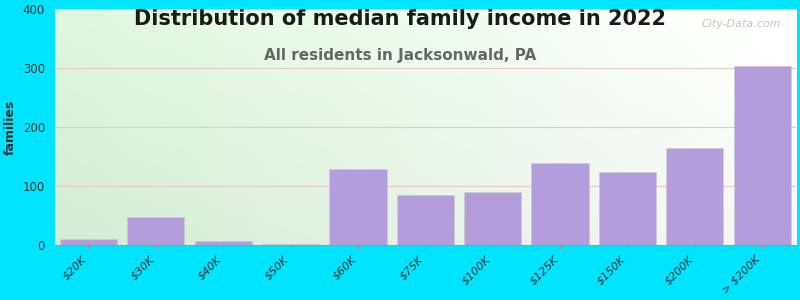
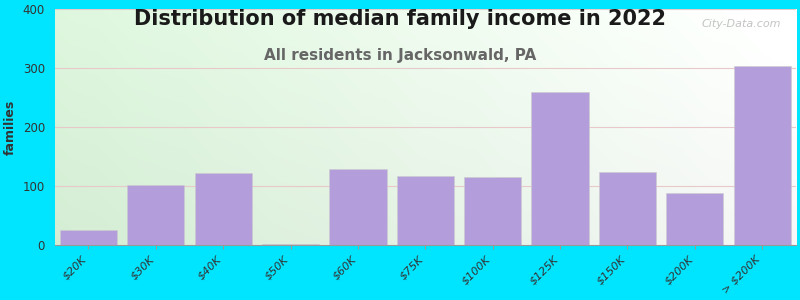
$20K: 10 -> 26
$30K: 48 -> 102
$40K: 8 -> 122
$75K: 85 -> 118
$100K: 90 -> 116
$125K: 140 -> 260
$200K: 165 -> 88
